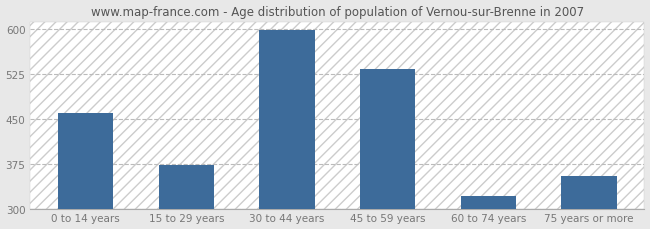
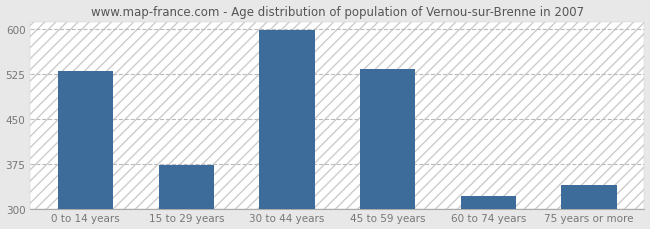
0 to 14 years: 460 -> 530
75 years or more: 354 -> 340
